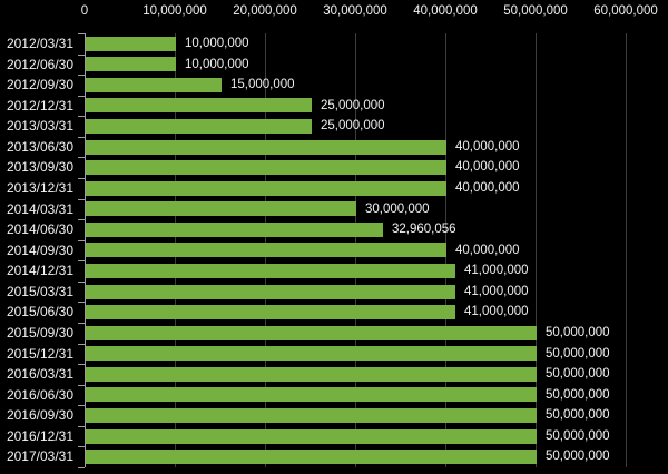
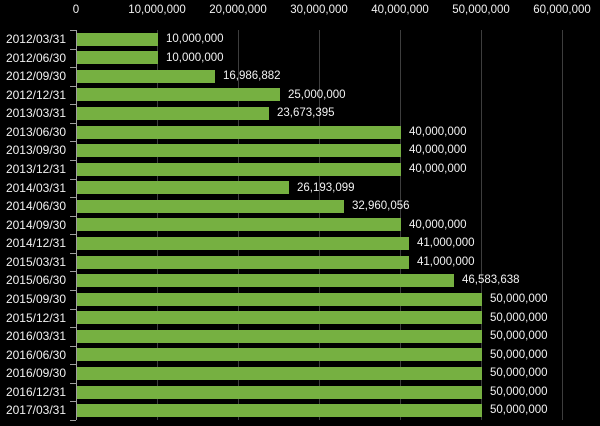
2012/09/30: 15,000,000 -> 16,986,882
2013/03/31: 25,000,000 -> 23,673,395
2014/03/31: 30,000,000 -> 26,193,099
2015/06/30: 41,000,000 -> 46,583,638
